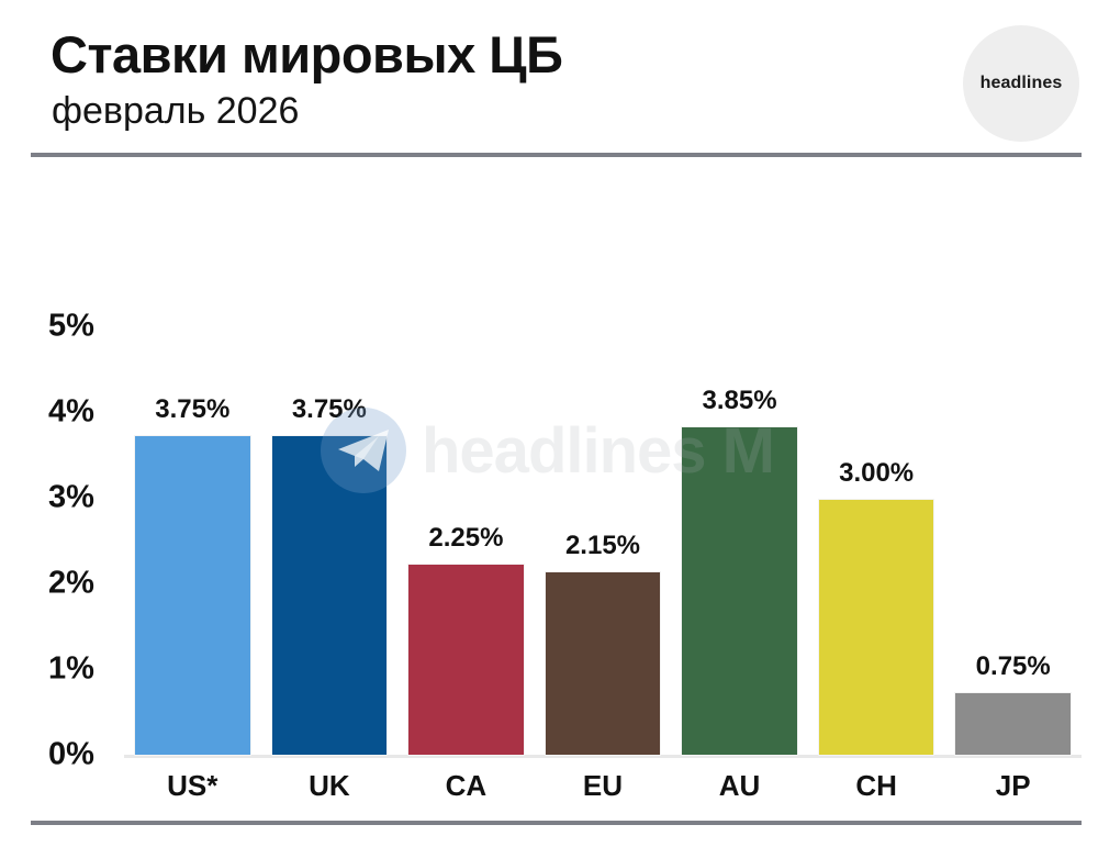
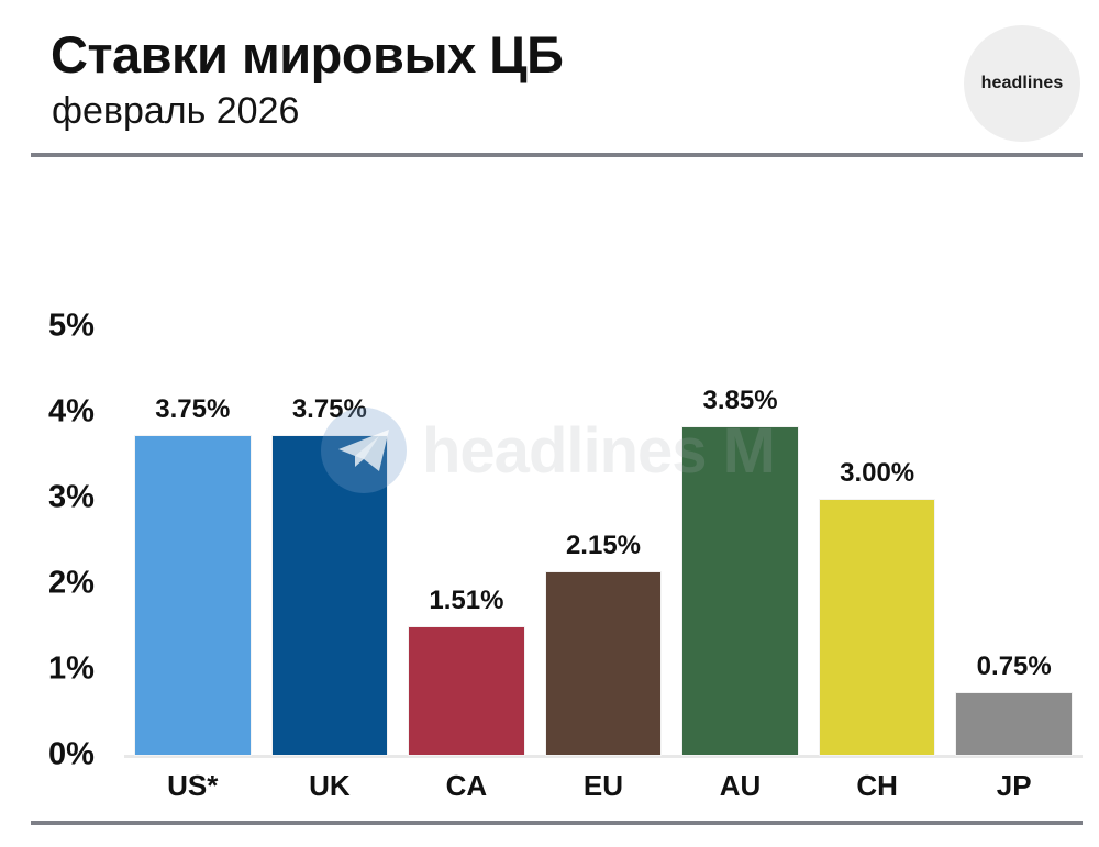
CA: 2.25% -> 1.51%
